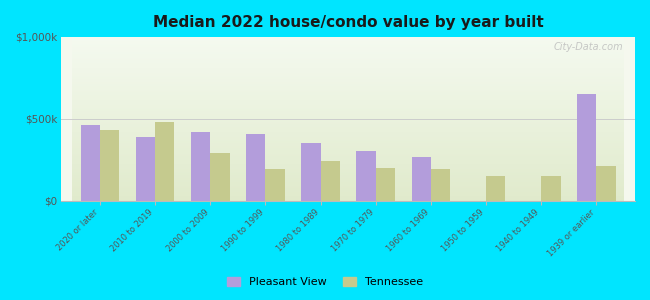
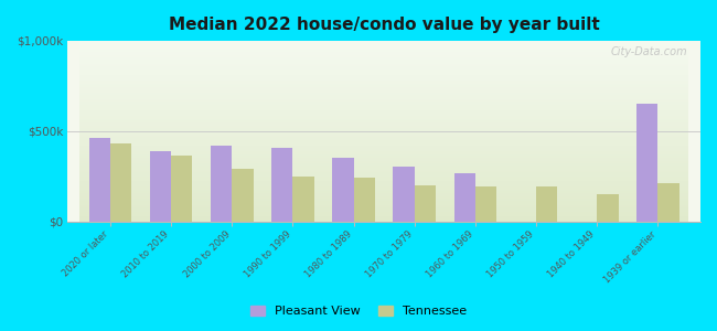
Tennessee/2010 to 2019: $480k -> $360k
Tennessee/1990 to 1999: $190k -> $250k
Tennessee/1950 to 1959: $150k -> $190k
